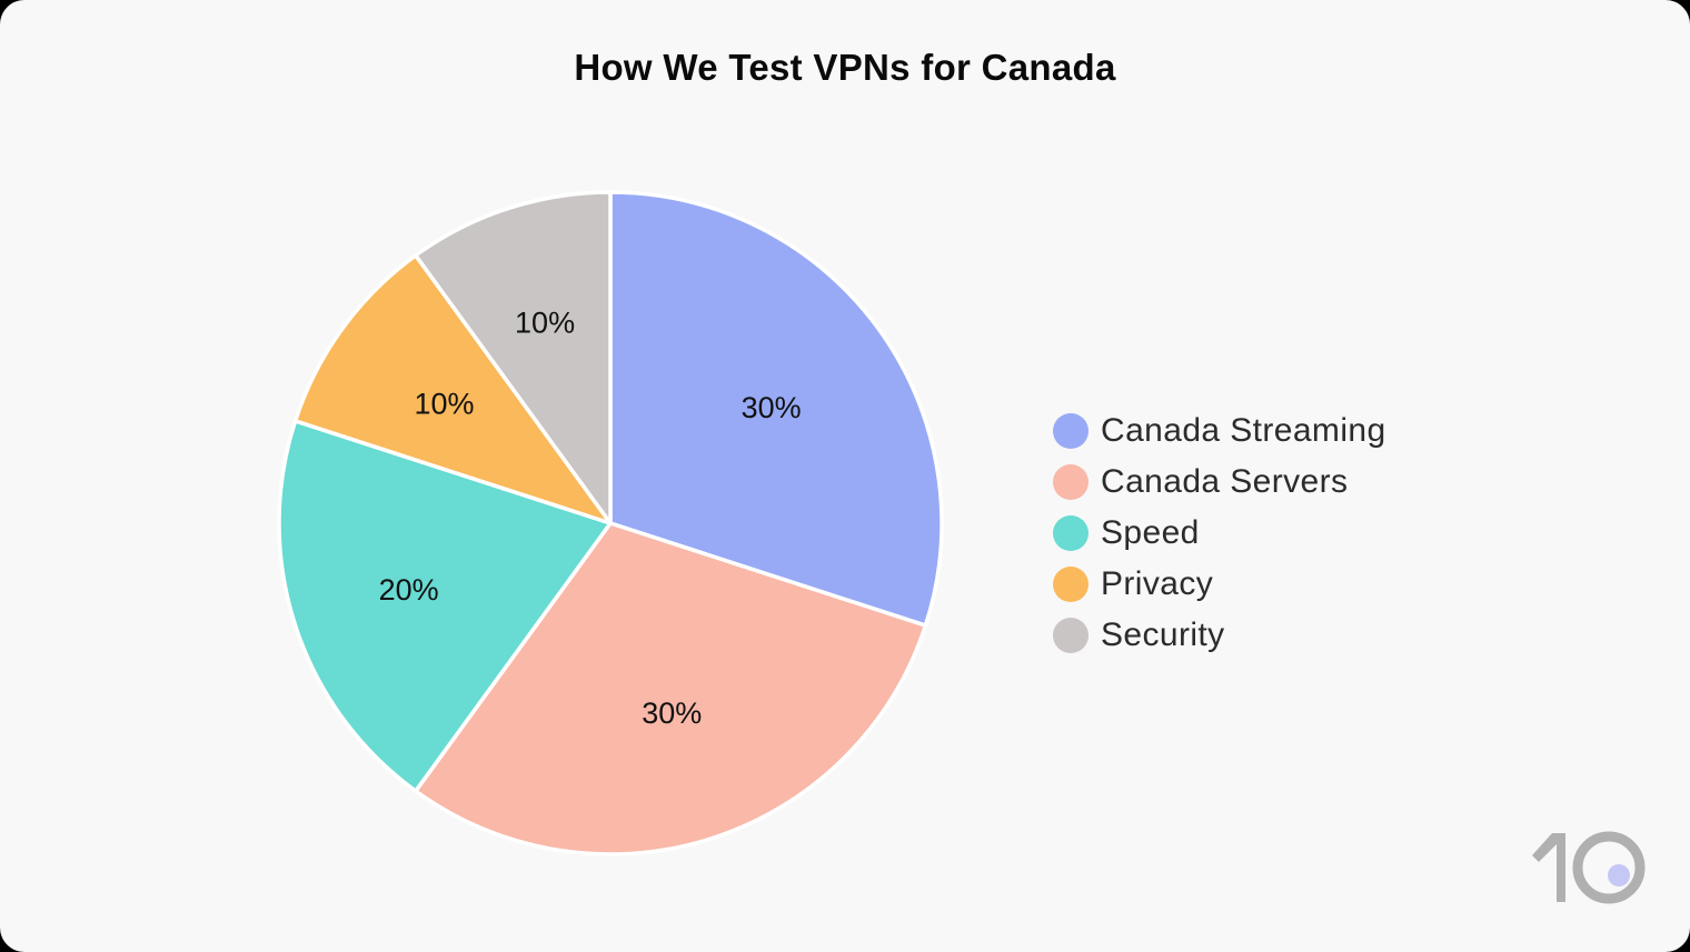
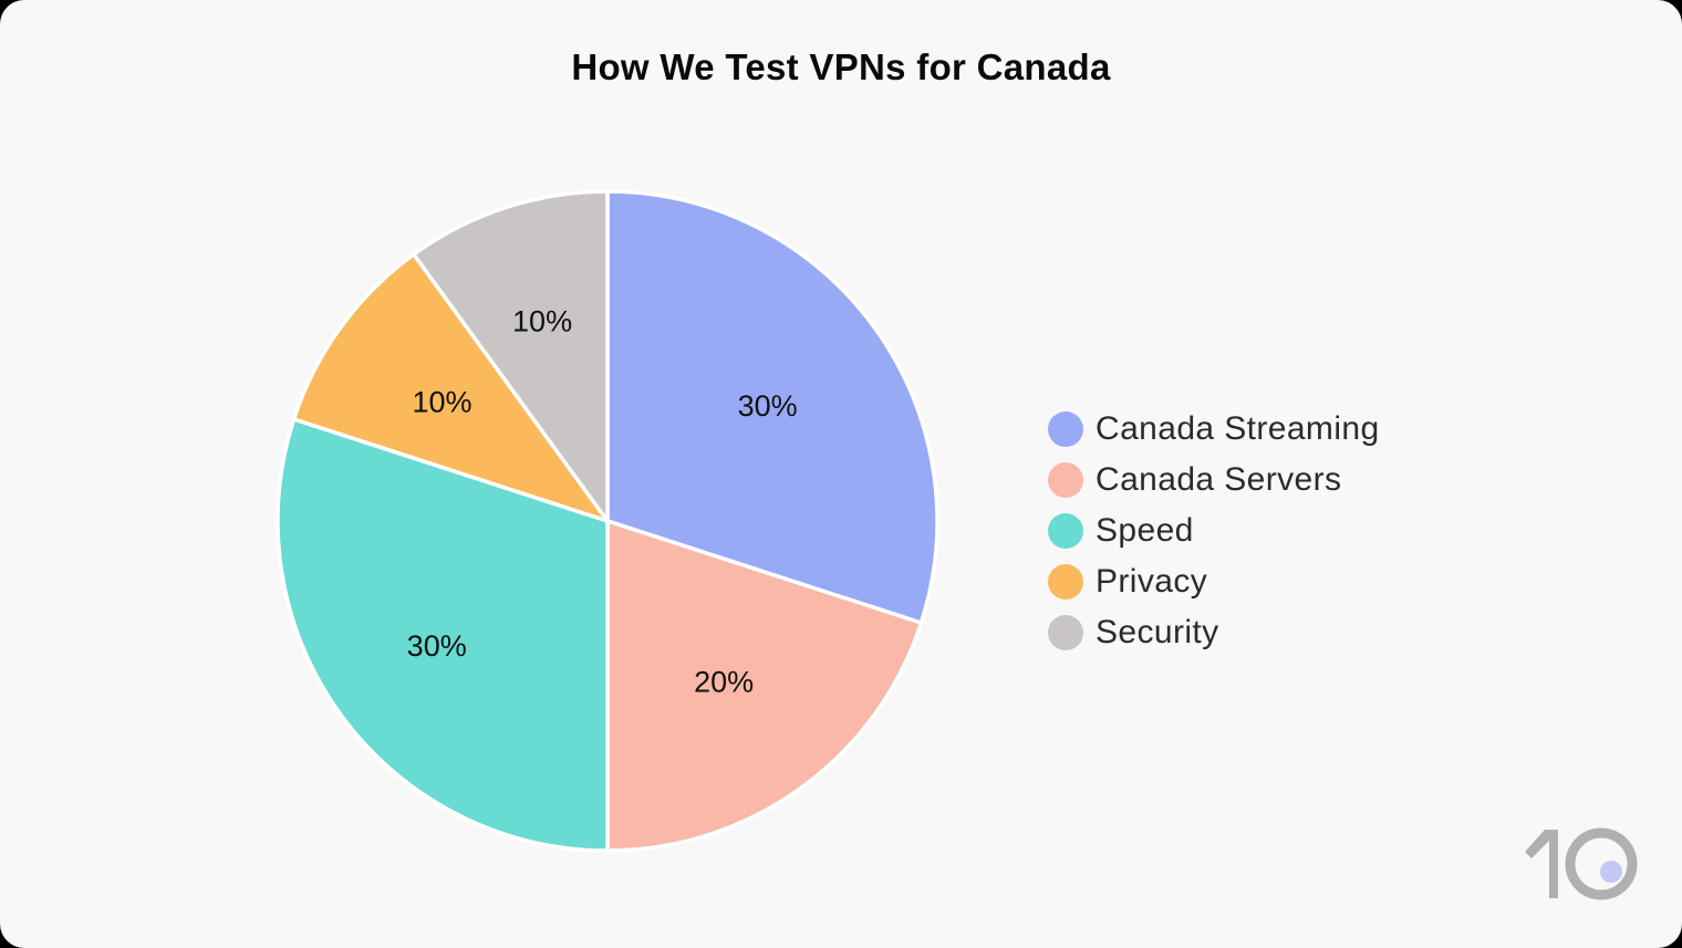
Canada Servers: 30% -> 20%
Speed: 20% -> 30%
